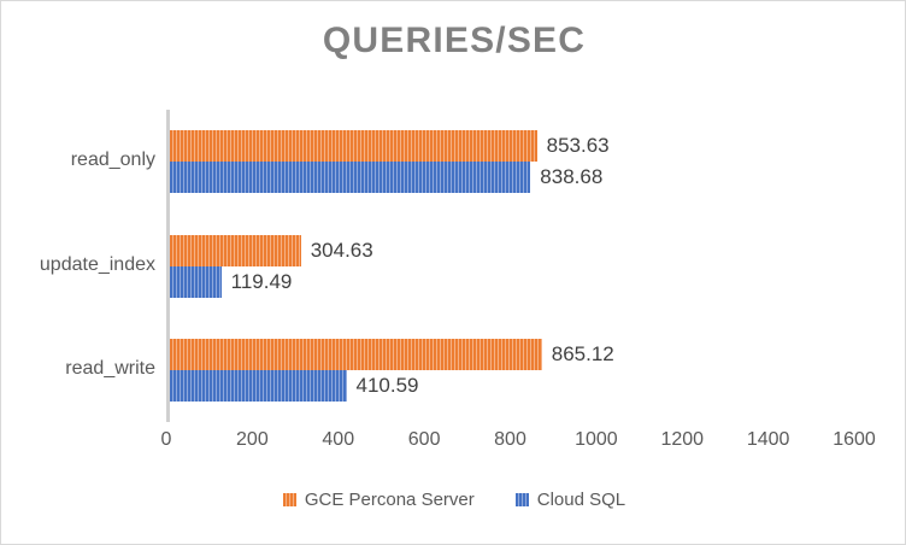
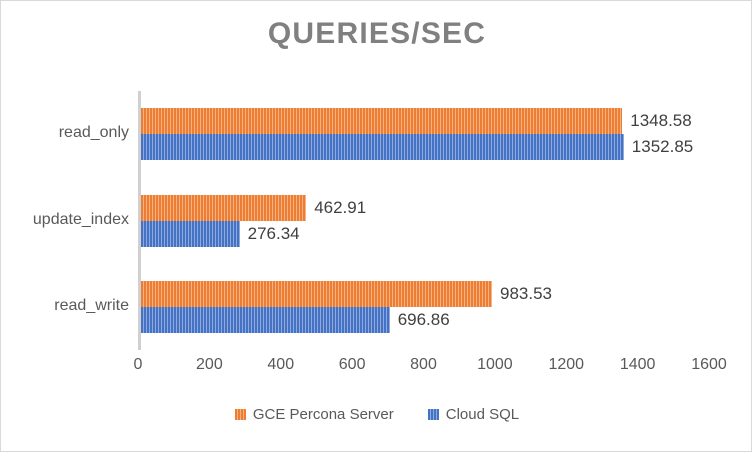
GCE Percona Server/read_only: 853.63 -> 1348.58
Cloud SQL/read_only: 838.68 -> 1352.85
GCE Percona Server/update_index: 304.63 -> 462.91
Cloud SQL/update_index: 119.49 -> 276.34
GCE Percona Server/read_write: 865.12 -> 983.53
Cloud SQL/read_write: 410.59 -> 696.86
